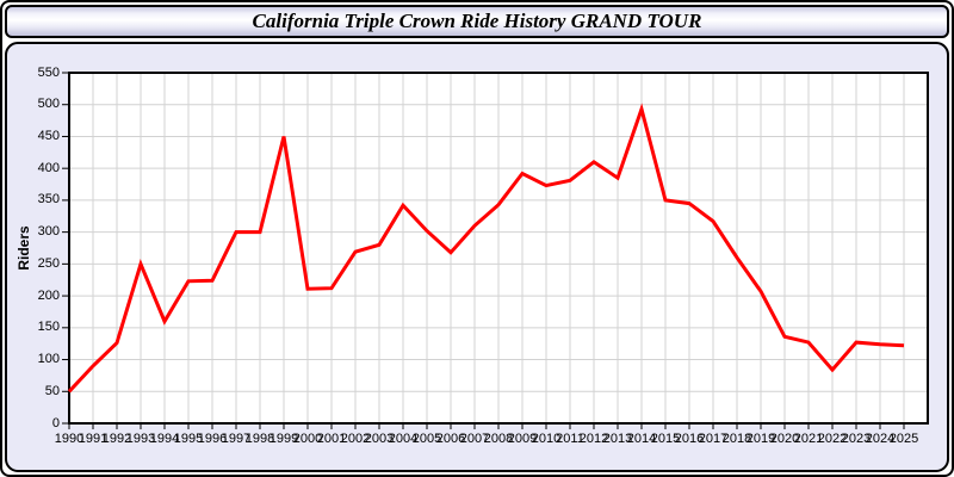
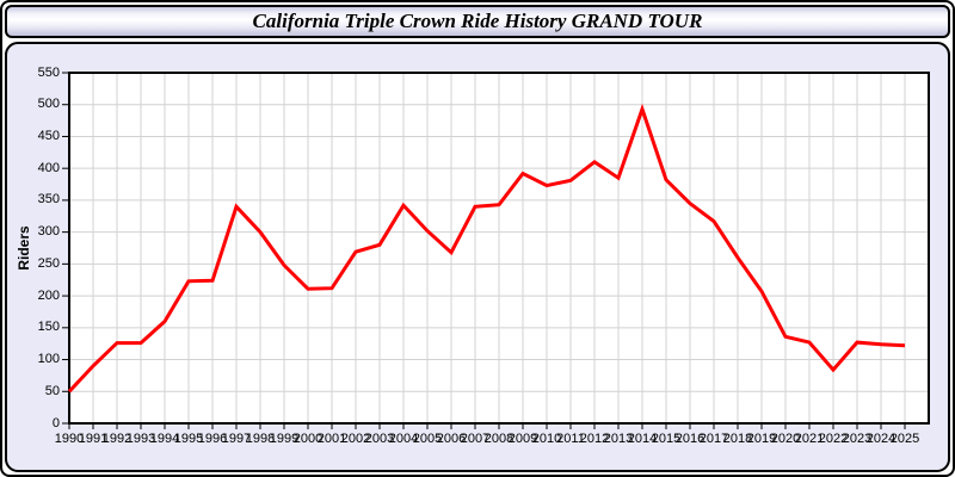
1993: 250 -> 130
1997: 300 -> 340
1999: 450 -> 250
2007: 310 -> 340
2015: 350 -> 380
